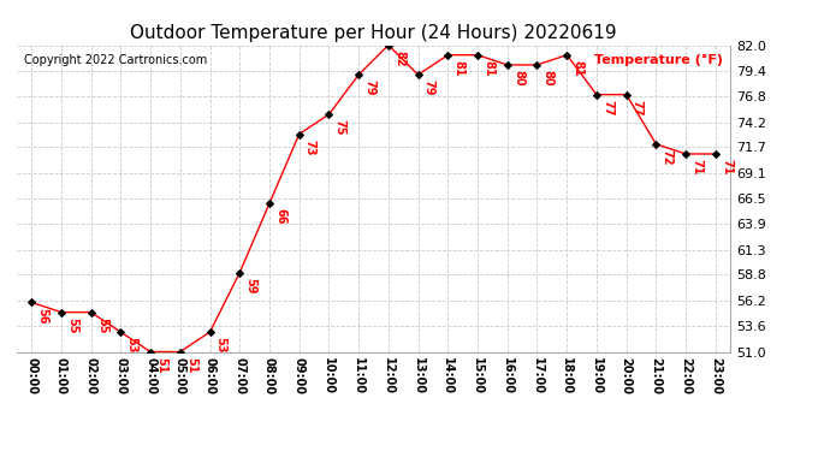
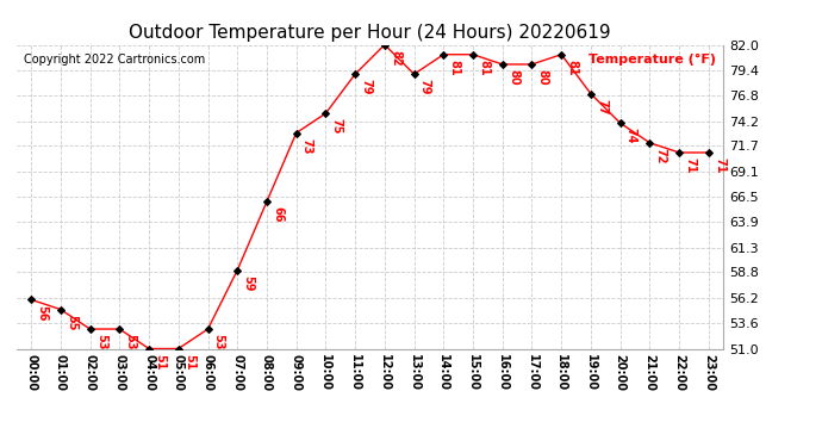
02:00: 55 -> 53
20:00: 77 -> 74
